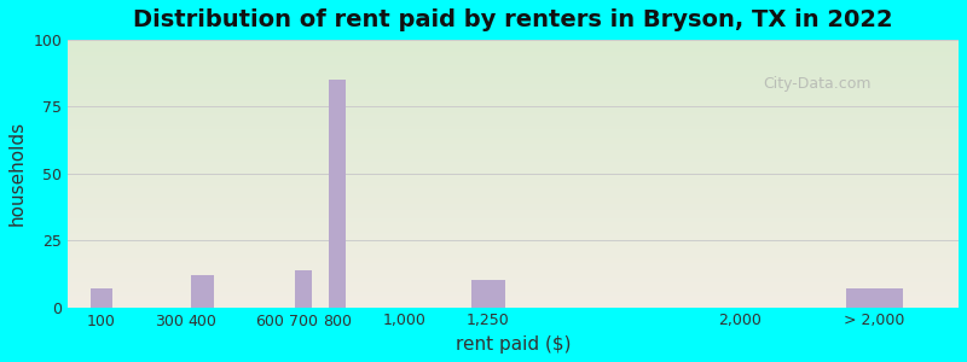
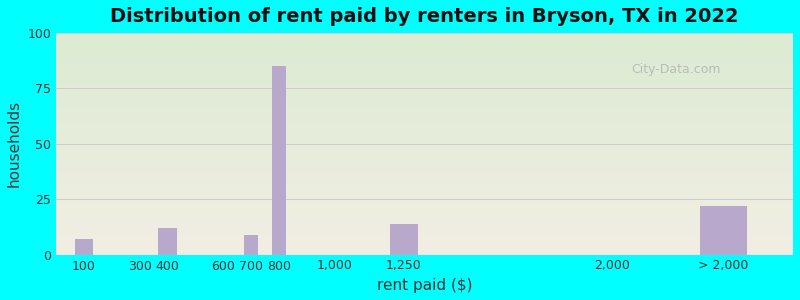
700: 14 -> 9
1,250: 10 -> 14
> 2,000: 7 -> 22
